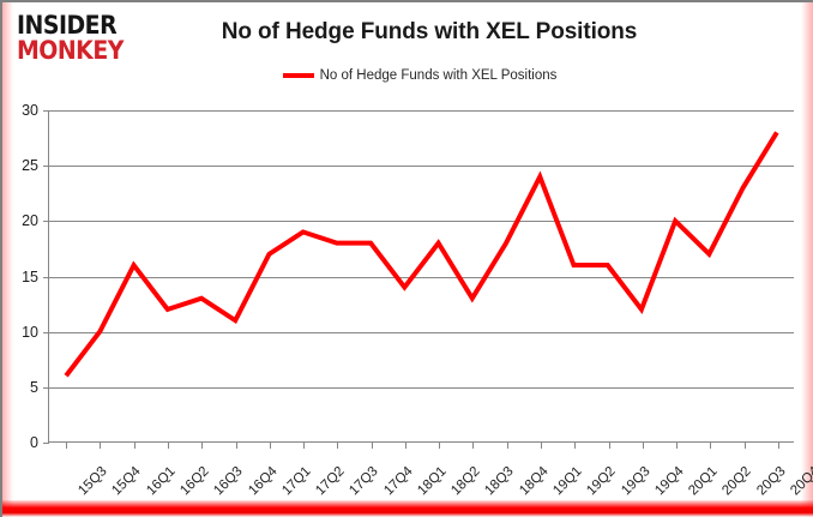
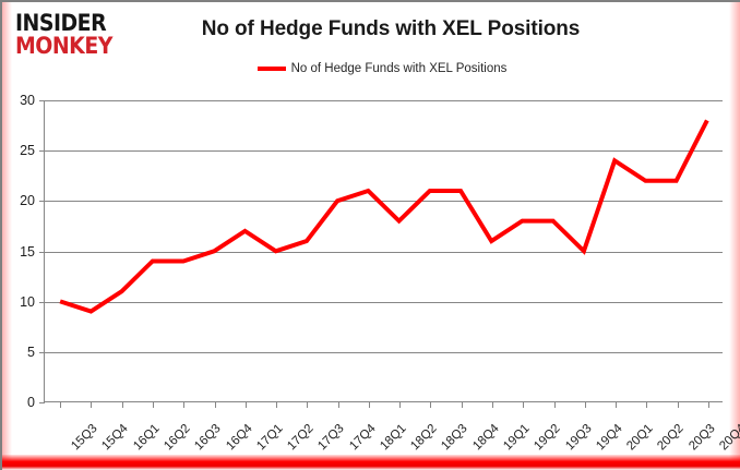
15Q3: 6 -> 10
15Q4: 10 -> 9
16Q1: 16 -> 11
16Q2: 12 -> 14
16Q3: 13 -> 14
16Q4: 11 -> 15
17Q2: 19 -> 15
17Q3: 18 -> 16
17Q4: 18 -> 20
18Q1: 14 -> 21
18Q3: 13 -> 21
18Q4: 18 -> 21
19Q1: 24 -> 16
19Q2: 16 -> 18
19Q3: 16 -> 18
19Q4: 12 -> 15
20Q1: 20 -> 24
20Q2: 17 -> 22
20Q3: 23 -> 22
